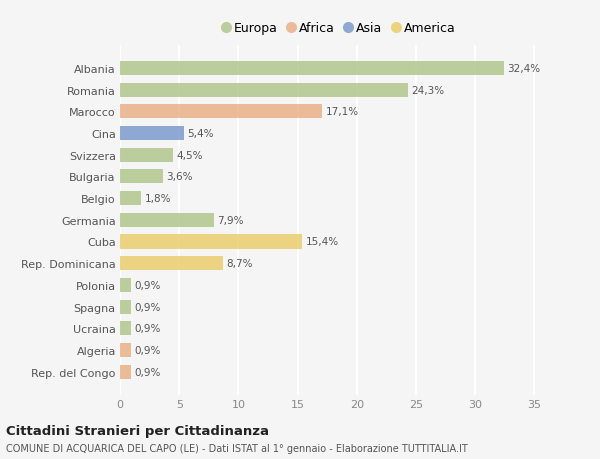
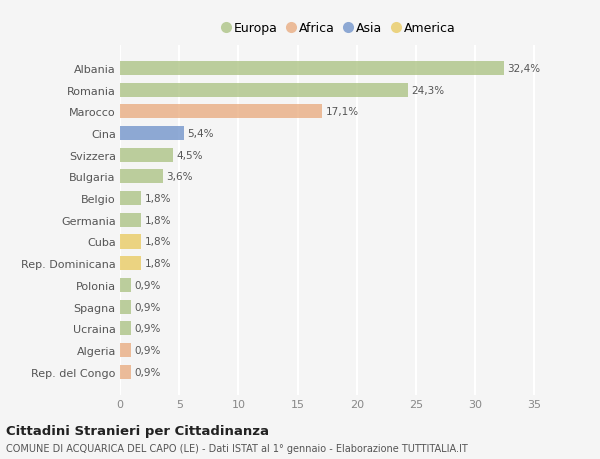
Germania: 7,9% -> 1,8%
Cuba: 15,4% -> 1,8%
Rep. Dominicana: 8,7% -> 1,8%
